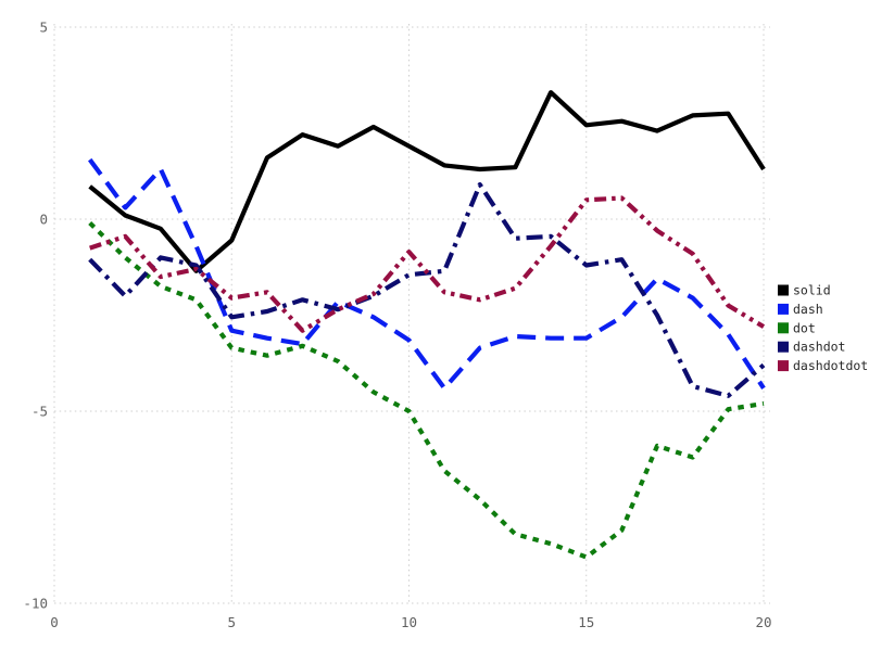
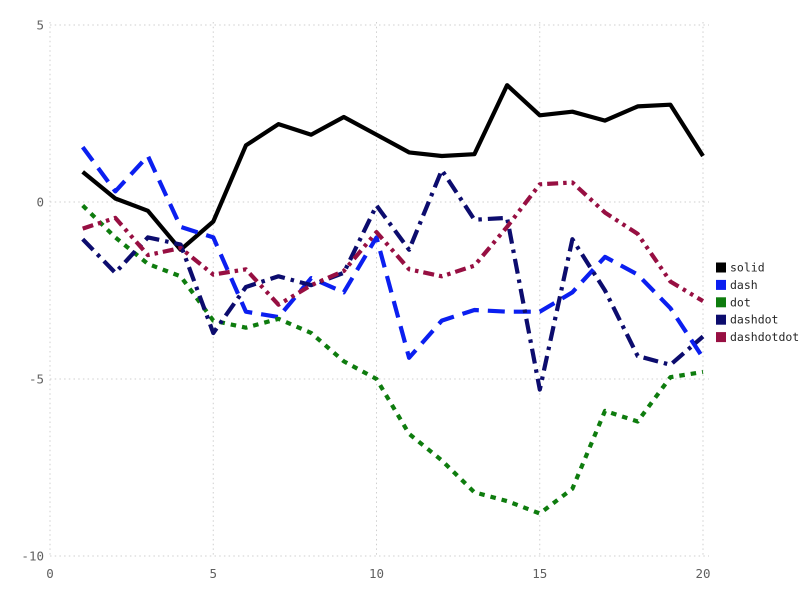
dash/5: -2.9 -> -1.0
dashdot/5: -2.5 -> -3.7
dash/10: -3.1 -> -1.0
dashdot/10: -1.4 -> -0.1
dashdot/15: -1.2 -> -5.3
